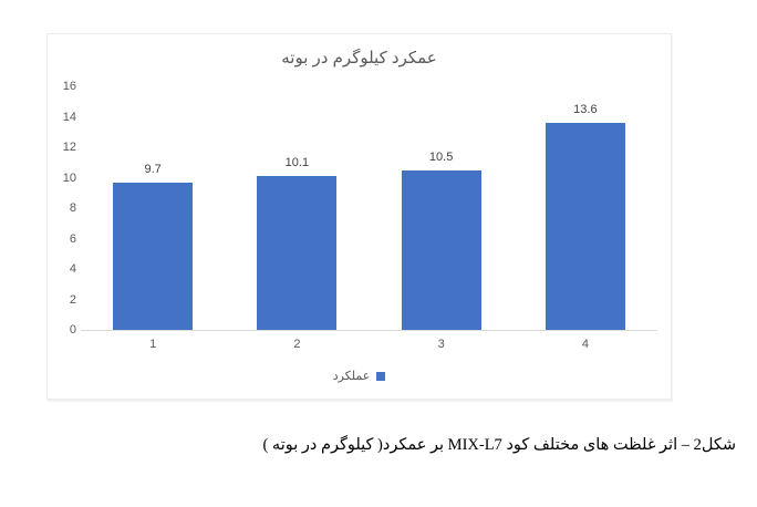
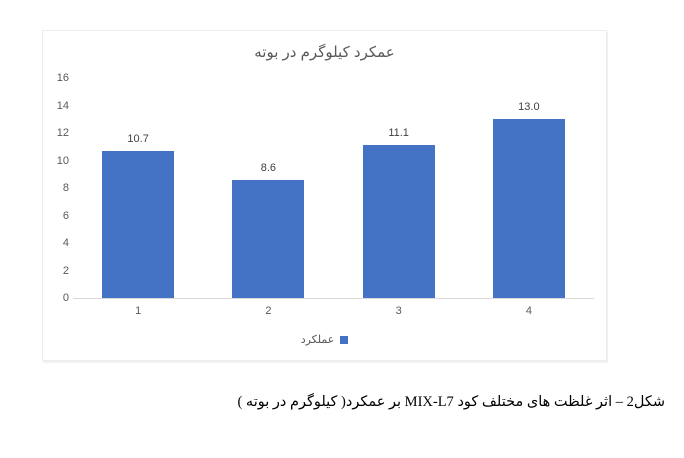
1: 9.7 -> 10.7
2: 10.1 -> 8.6
3: 10.5 -> 11.1
4: 13.6 -> 13.0
